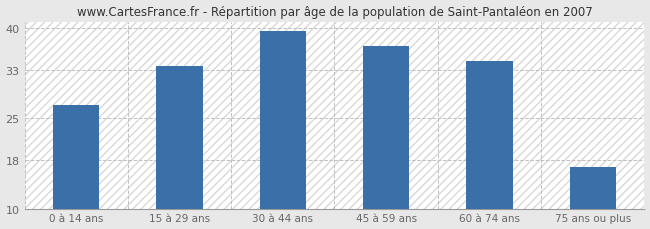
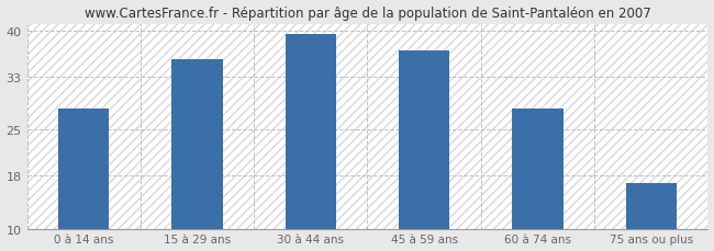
0 à 14 ans: 27.2 -> 28.2
15 à 29 ans: 33.7 -> 35.6
60 à 74 ans: 34.5 -> 28.2
